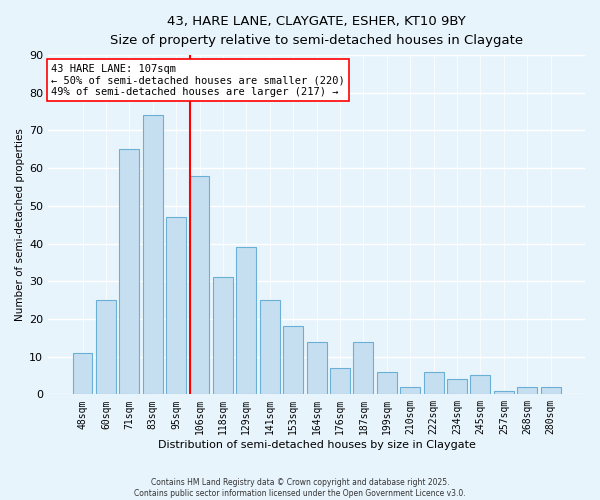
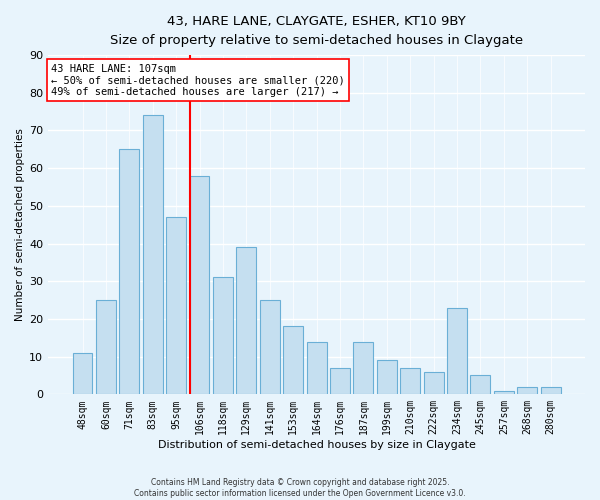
199sqm: 6 -> 9
210sqm: 2 -> 7
234sqm: 4 -> 23
